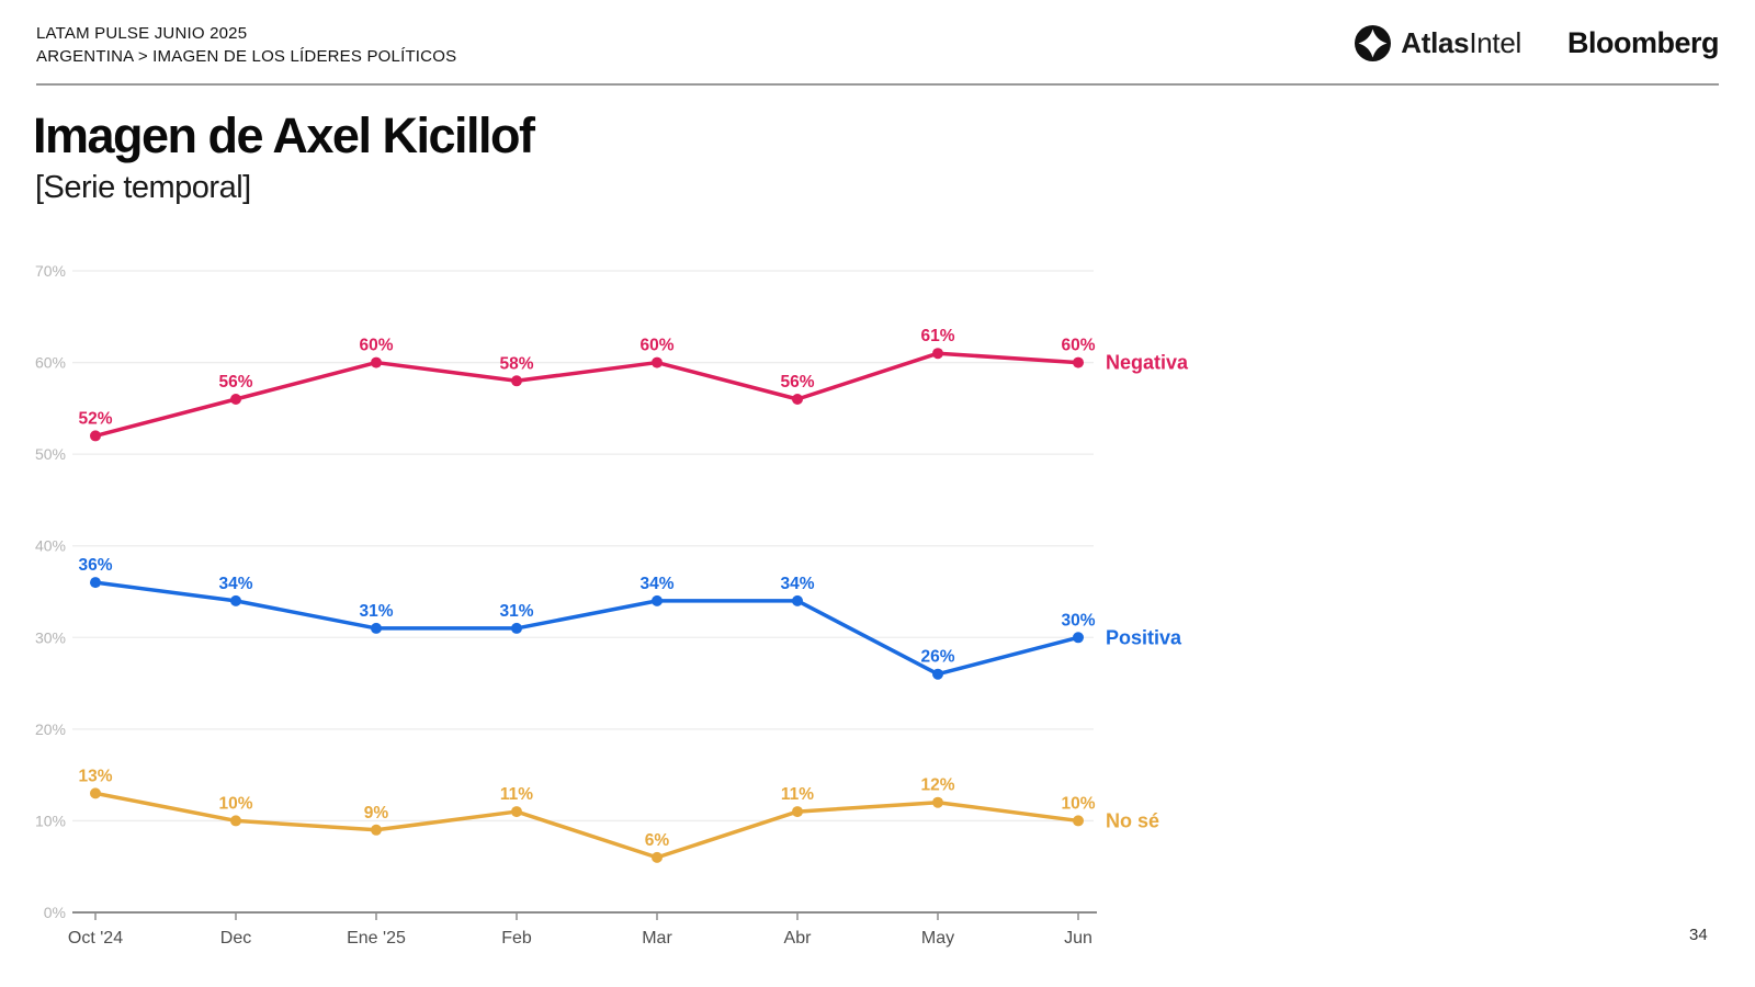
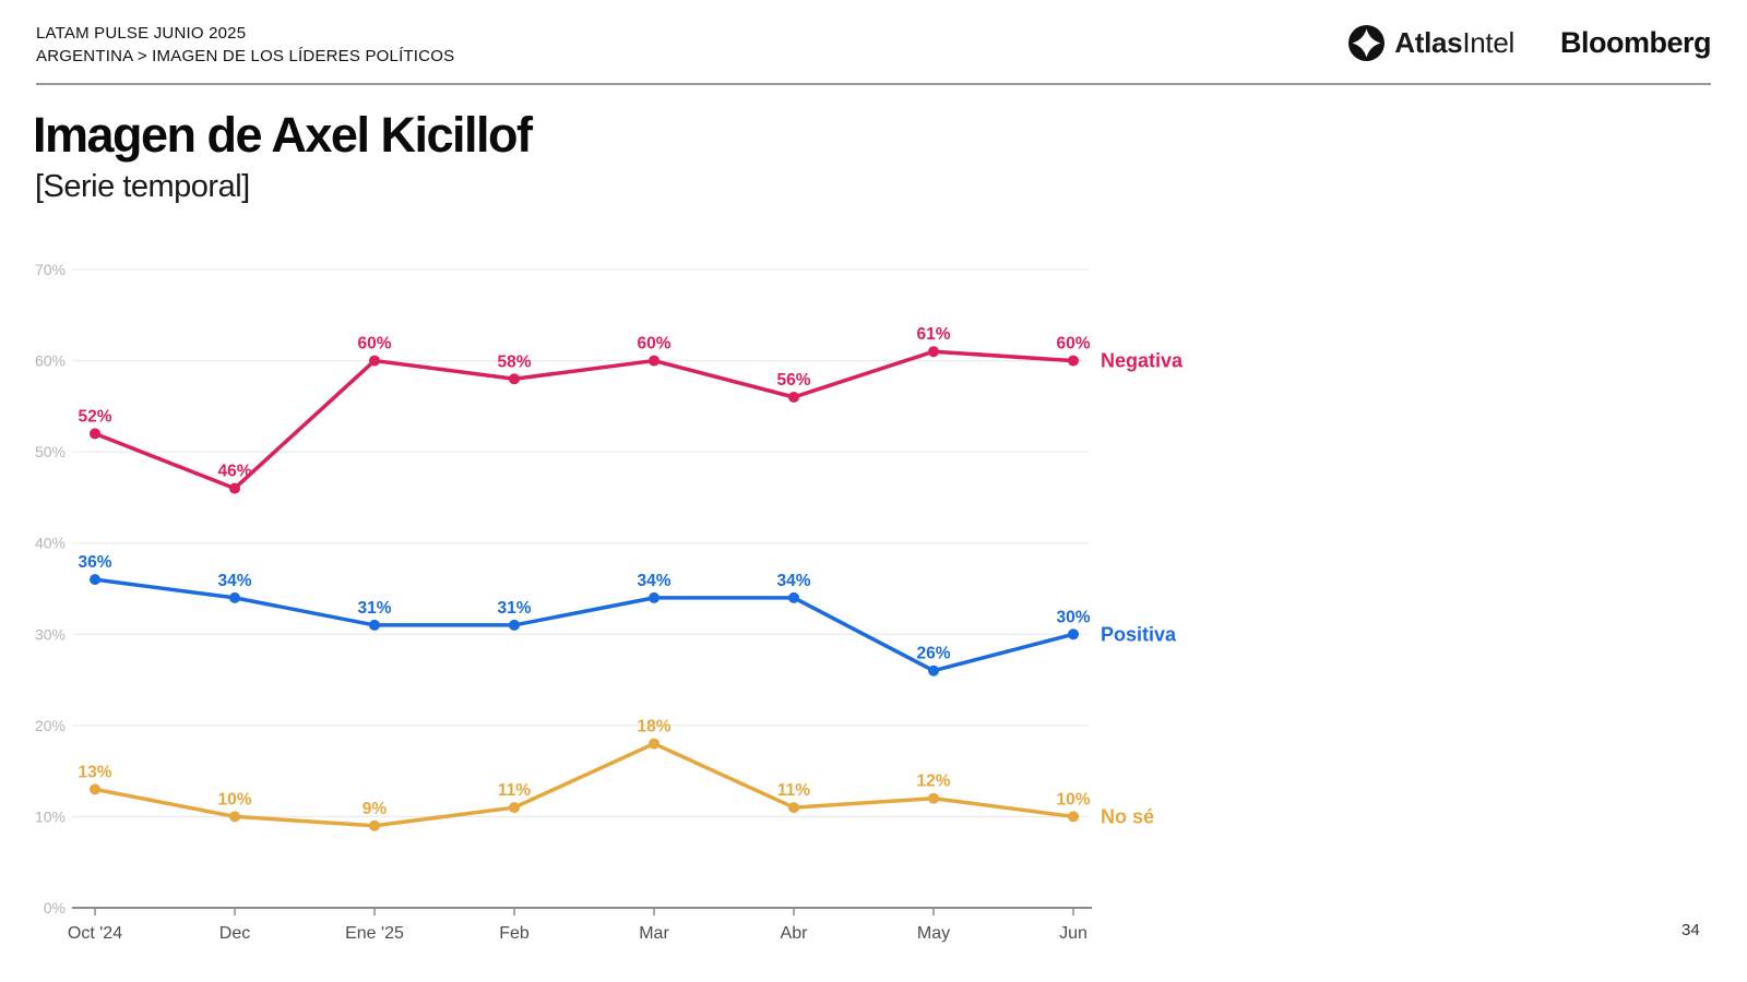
Negativa/Dec: 56% -> 46%
No sé/Mar: 6% -> 18%
